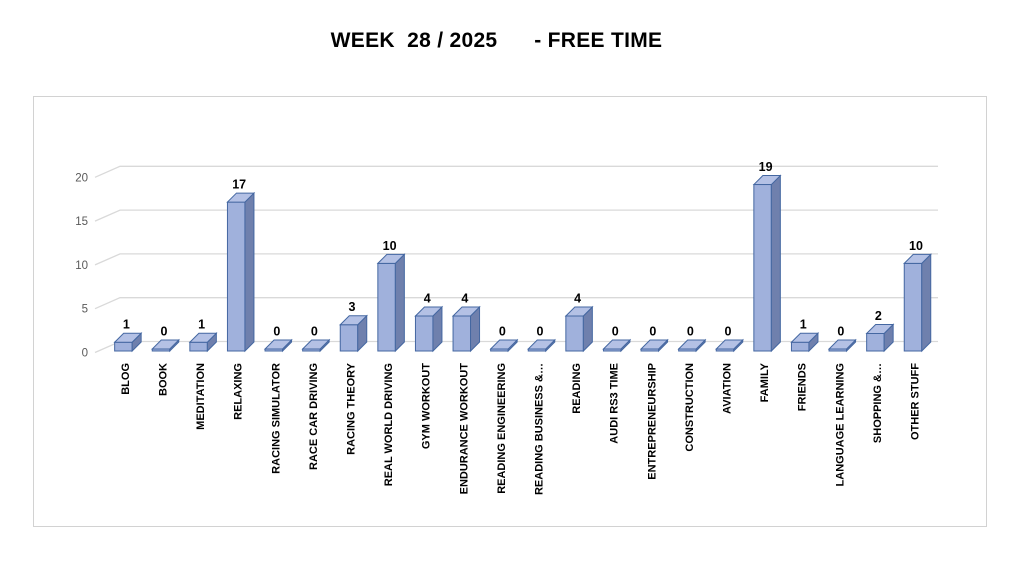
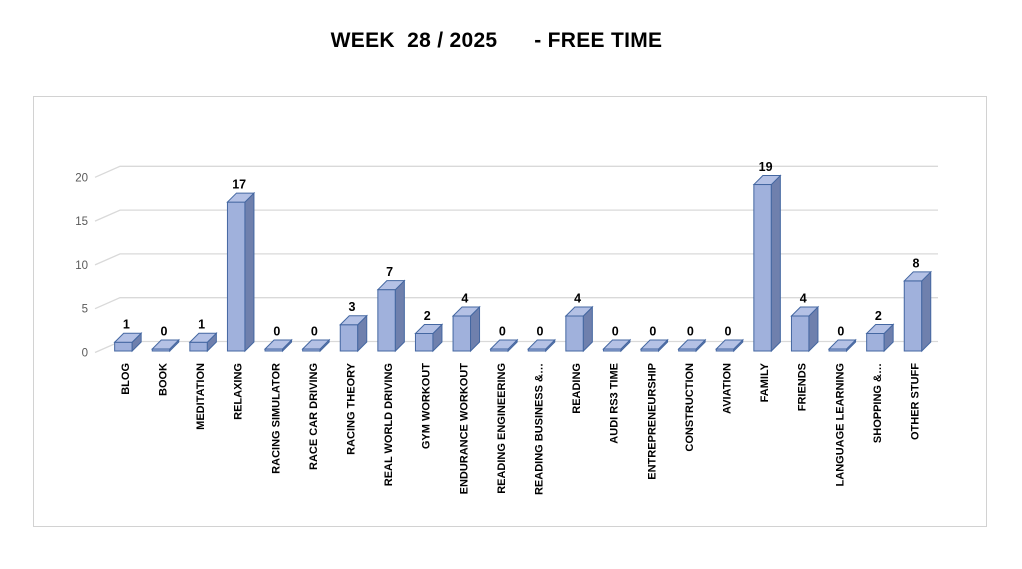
REAL WORLD DRIVING: 10 -> 7
GYM WORKOUT: 4 -> 2
FRIENDS: 1 -> 4
OTHER STUFF: 10 -> 8
